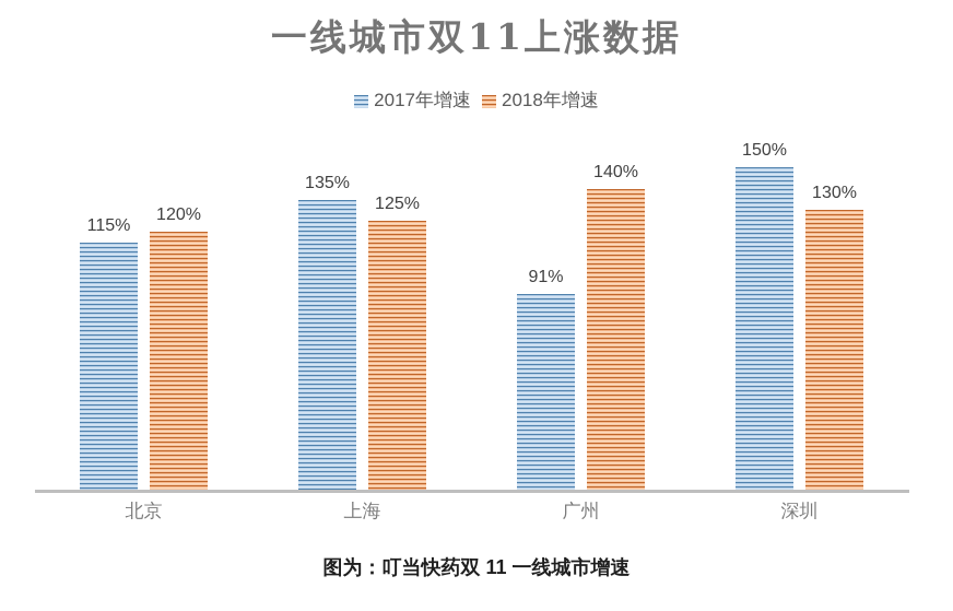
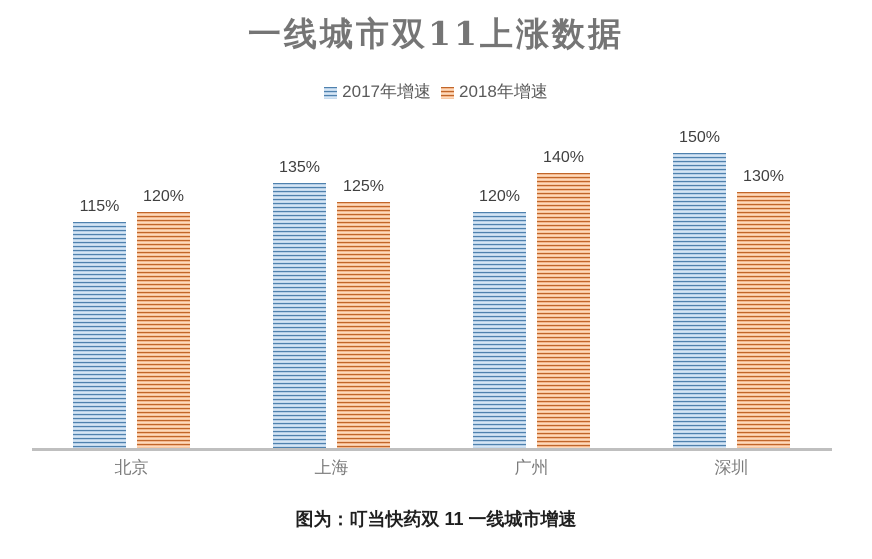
2017年增速/广州: 91% -> 120%
